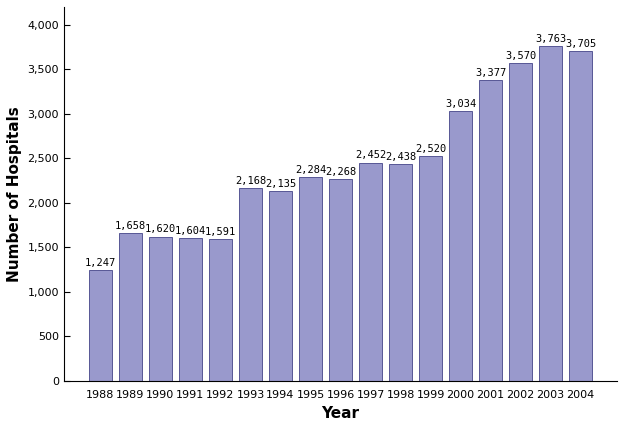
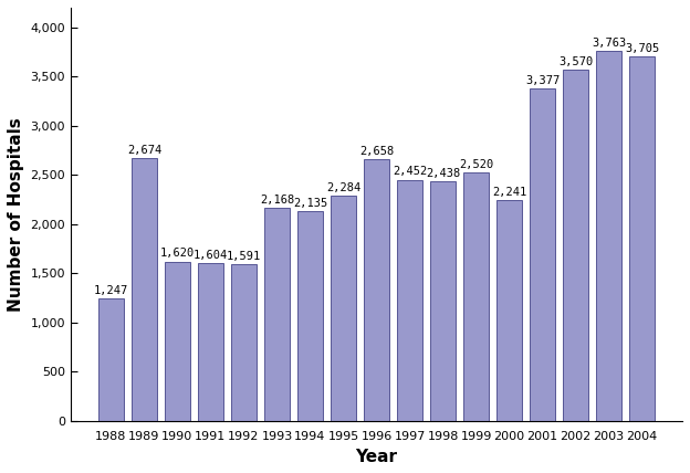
1989: 1,658 -> 2,674
1996: 2,268 -> 2,658
2000: 3,034 -> 2,241
